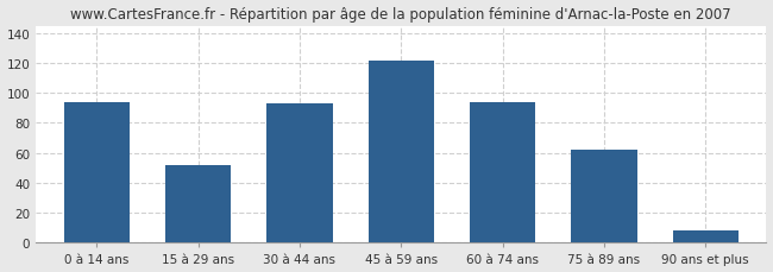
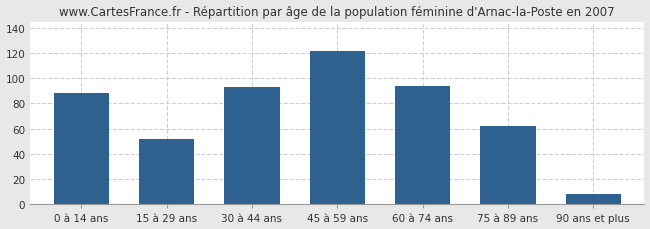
0 à 14 ans: 94 -> 88
